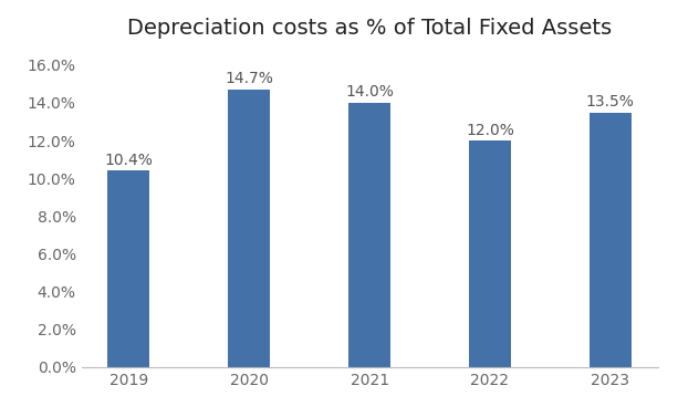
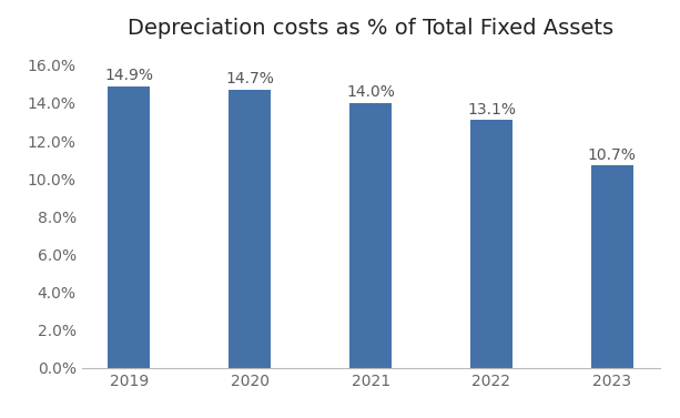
2019: 10.4% -> 14.9%
2022: 12.0% -> 13.1%
2023: 13.5% -> 10.7%
